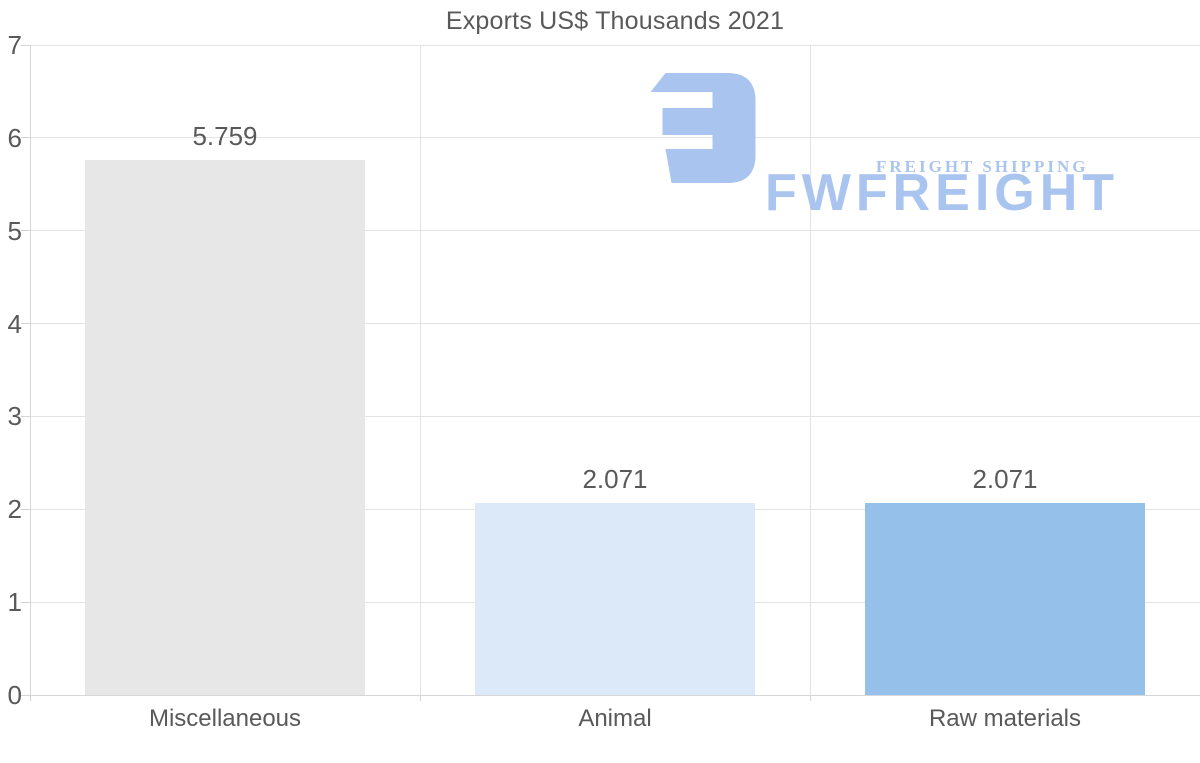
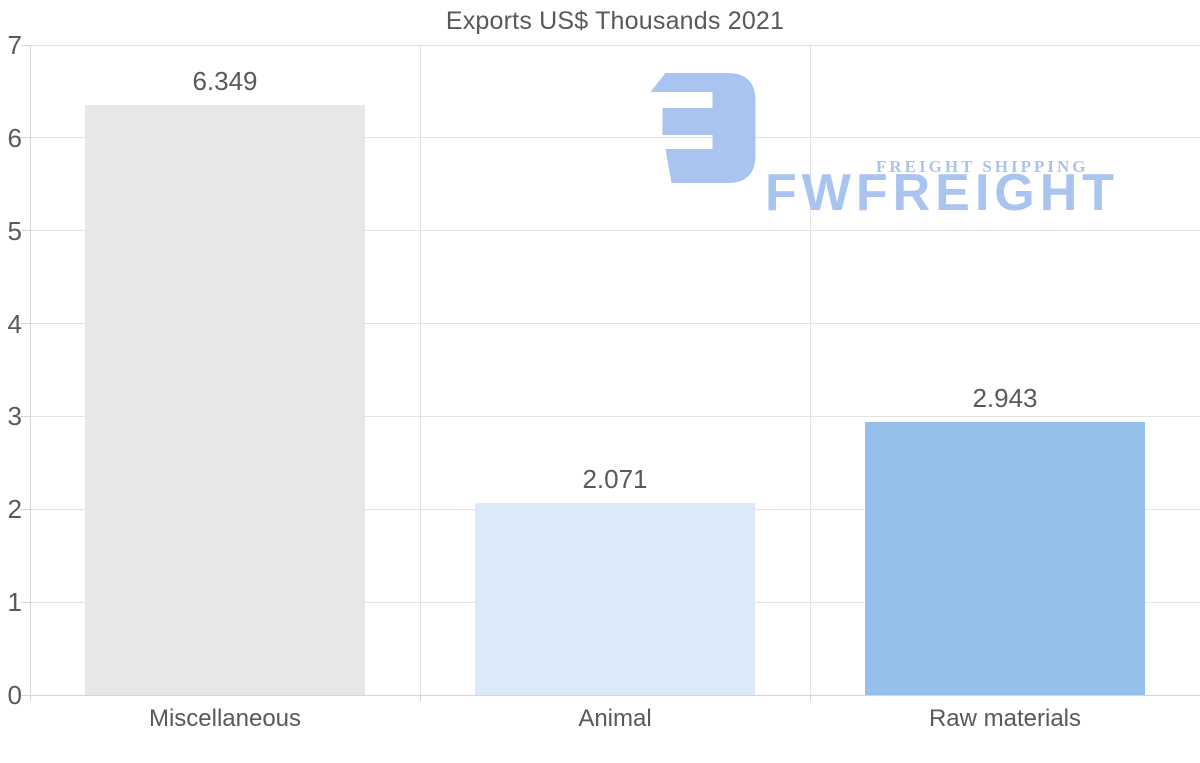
Miscellaneous: 5.759 -> 6.349
Raw materials: 2.071 -> 2.943
